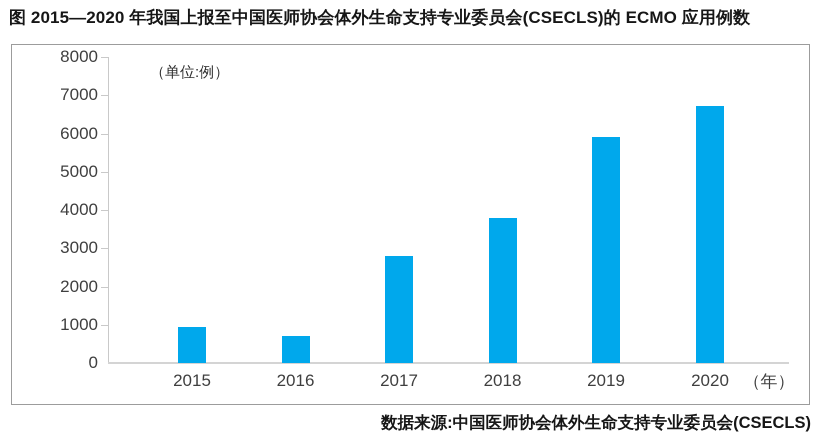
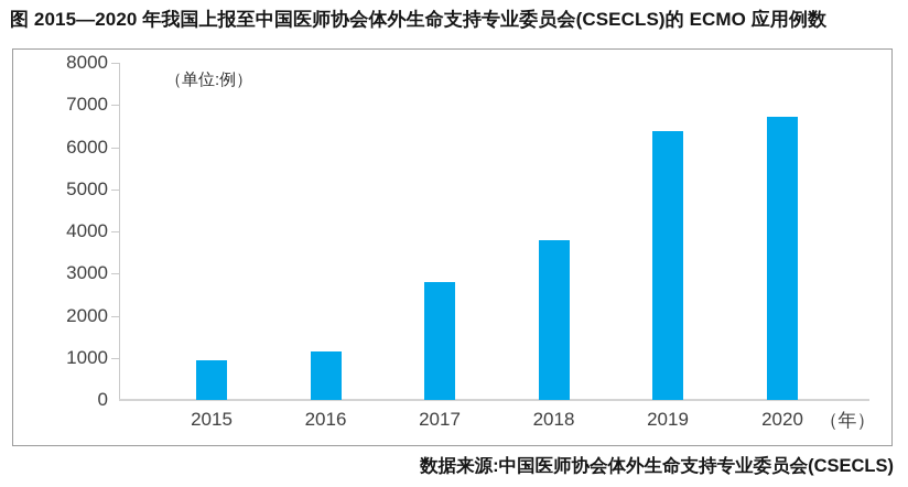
2016: 700 -> 1200
2019: 5900 -> 6400
